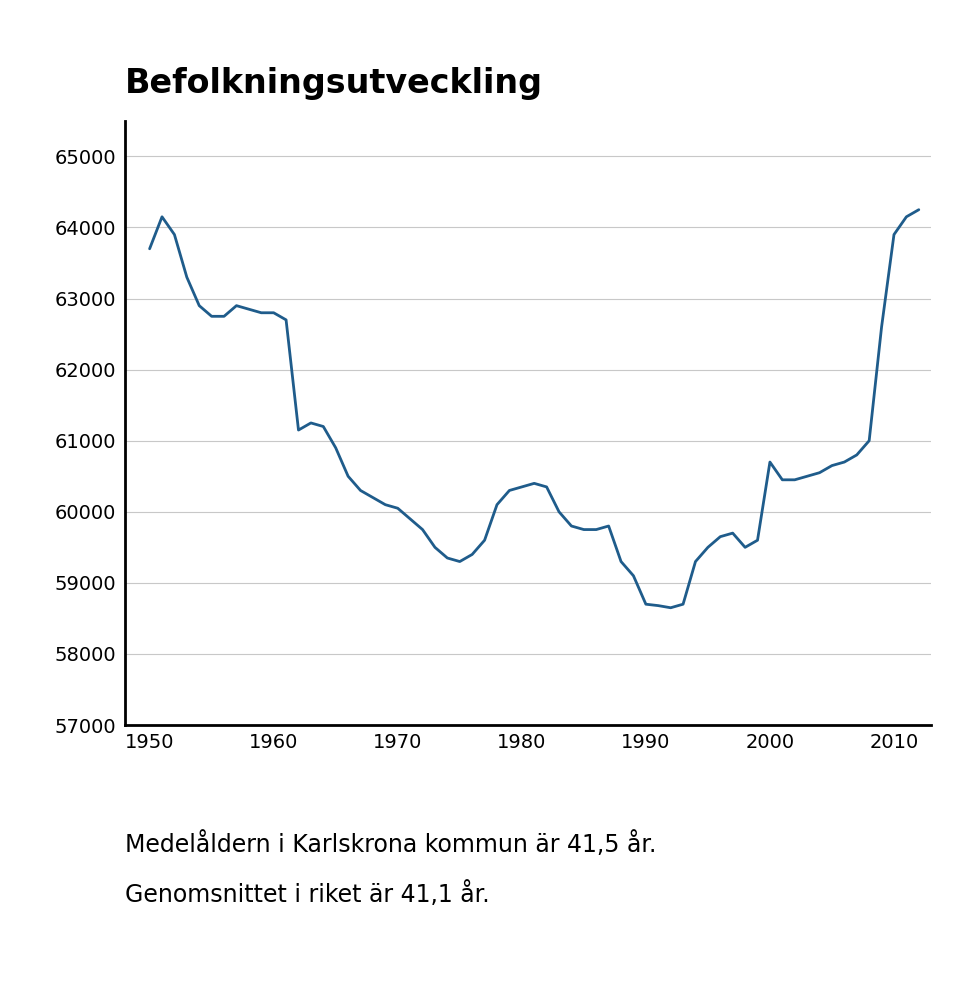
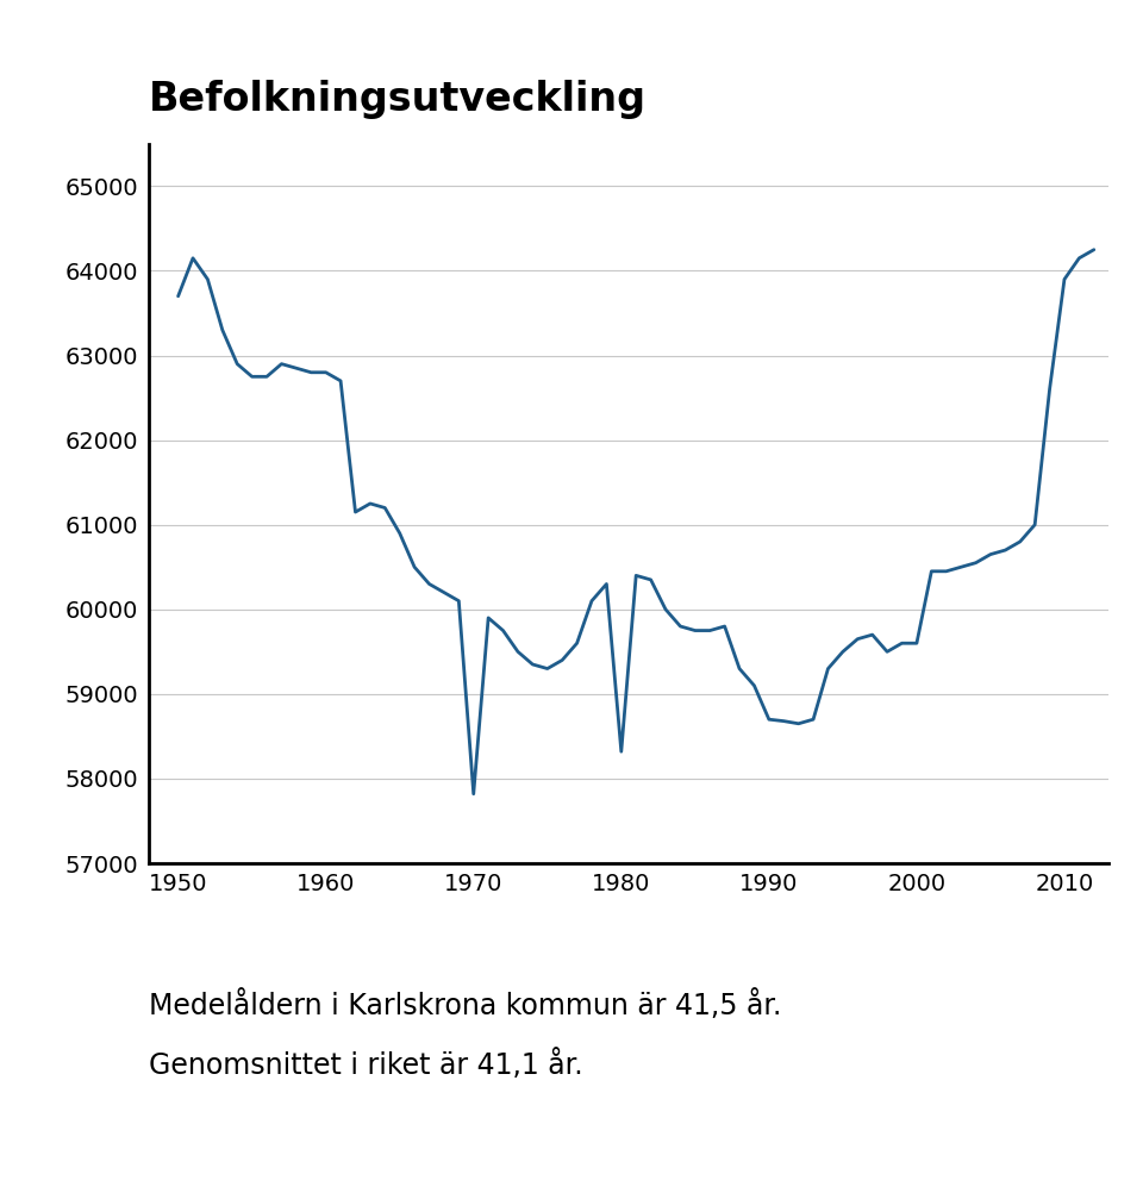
1970: 60050 -> 57820
1980: 60350 -> 58320
2000: 60700 -> 59600
